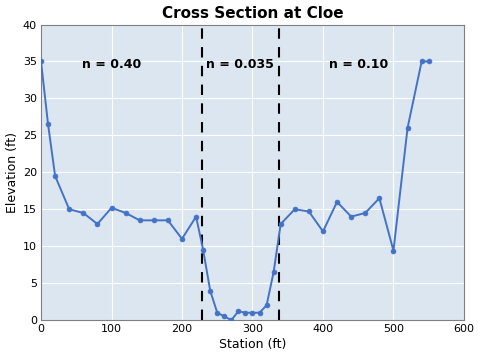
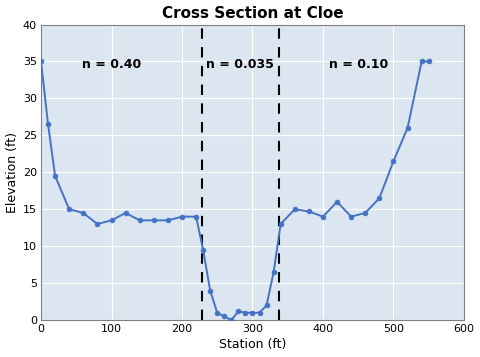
100: 15.2 -> 13.5
200: 11.0 -> 14.0
400: 12.0 -> 14.0
500: 9.4 -> 21.5
